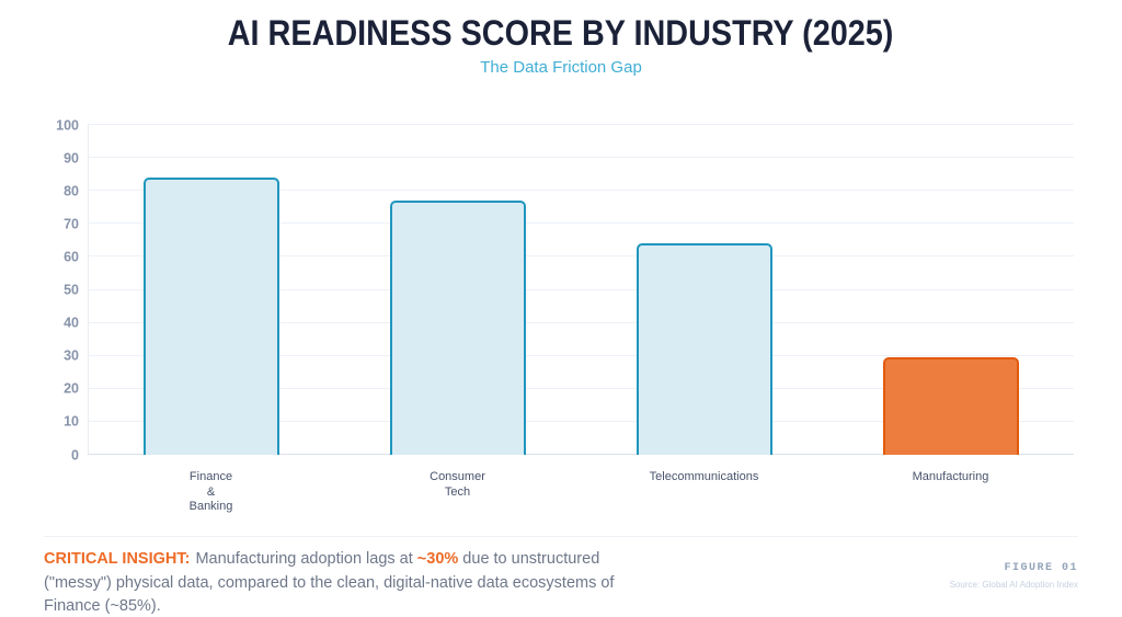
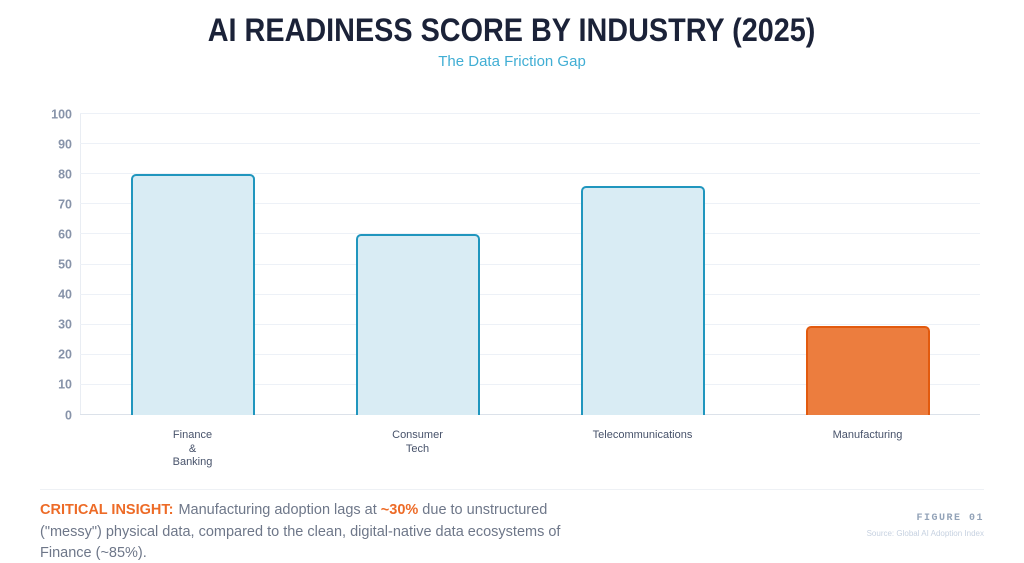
Finance & Banking: 84 -> 80
Consumer Tech: 77 -> 60
Telecommunications: 64 -> 76
